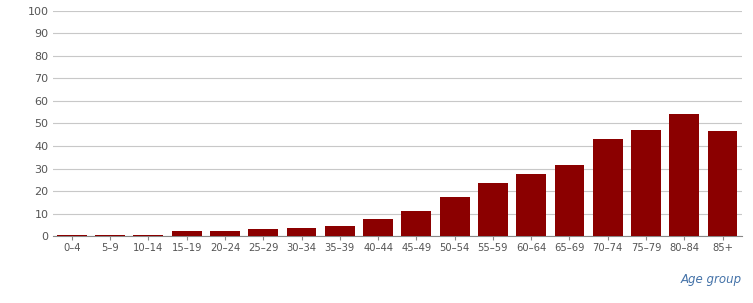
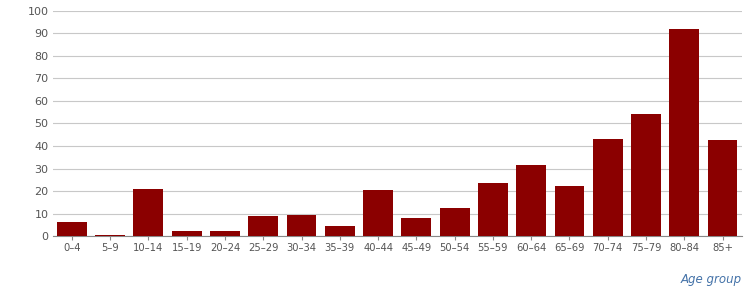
0–4: 0.8 -> 6.5
10–14: 0.8 -> 21.0
25–29: 3.2 -> 9.0
30–34: 3.5 -> 9.5
40–44: 7.5 -> 20.5
45–49: 11.2 -> 8.0
50–54: 17.5 -> 12.5
60–64: 27.5 -> 31.5
65–69: 31.5 -> 22.5
75–79: 47.0 -> 54.0
80–84: 54.0 -> 92.0
85+: 46.5 -> 42.5
